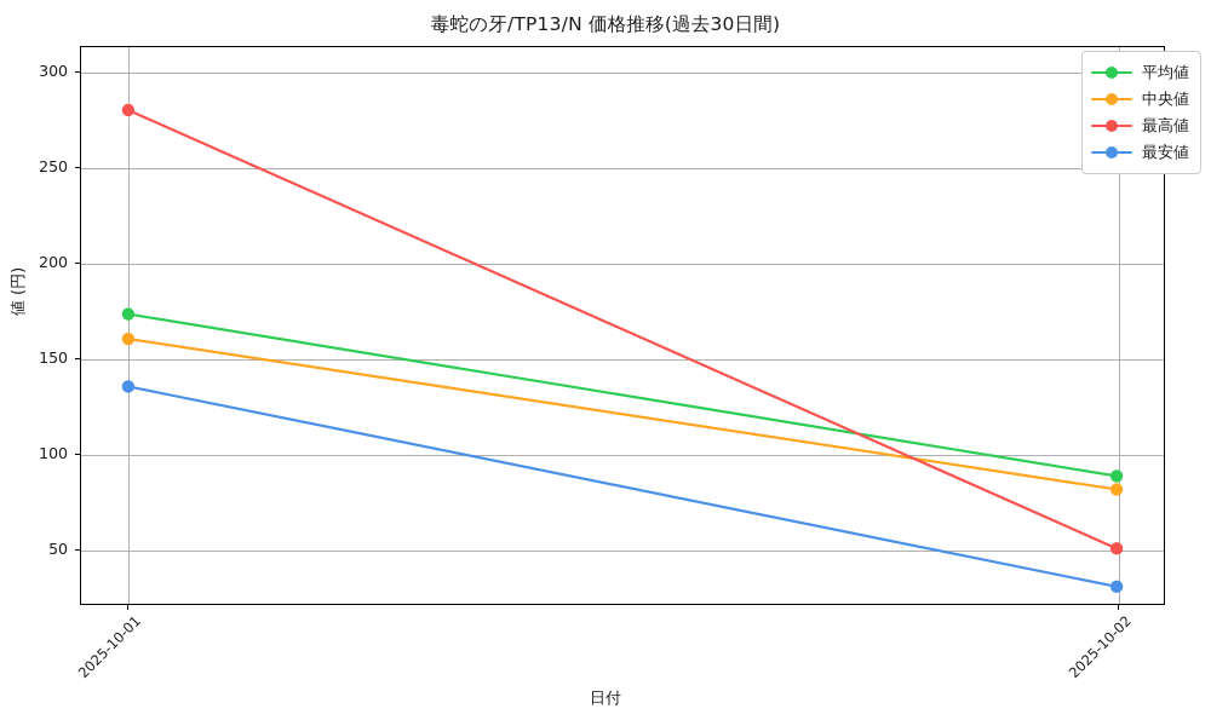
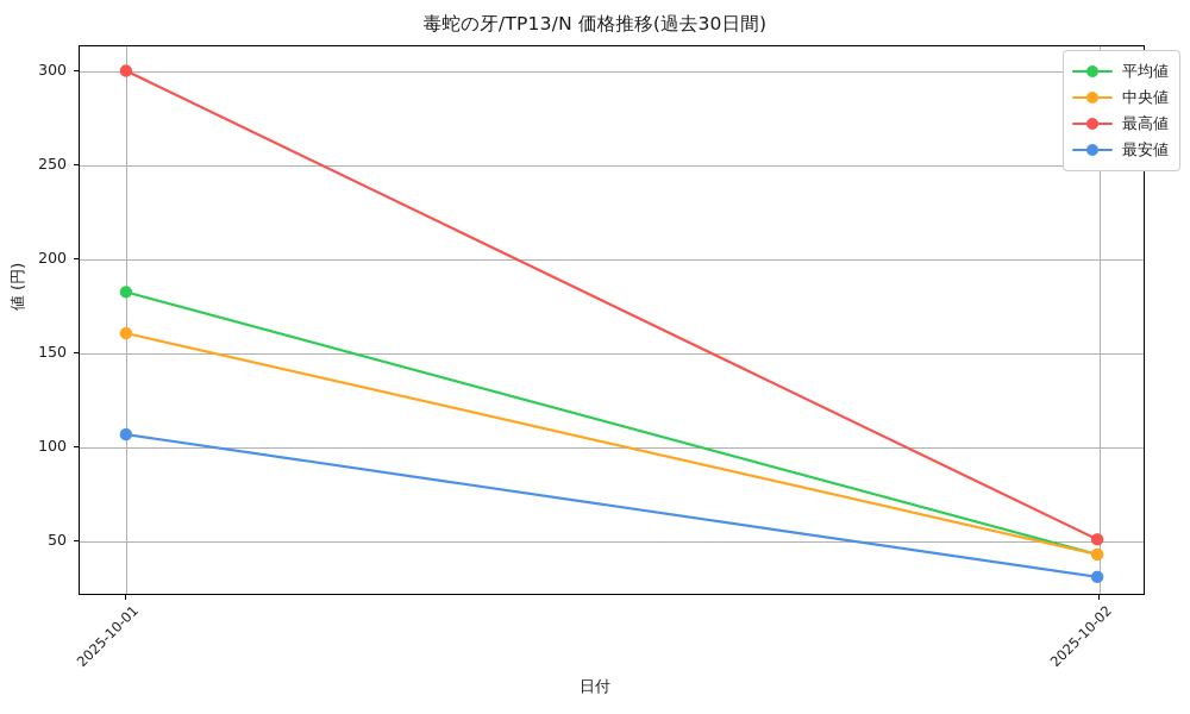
平均値/2025-10-01: 173 -> 182
最高値/2025-10-01: 280 -> 300
最安値/2025-10-01: 135 -> 106
平均値/2025-10-02: 88 -> 42
中央値/2025-10-02: 81 -> 42
